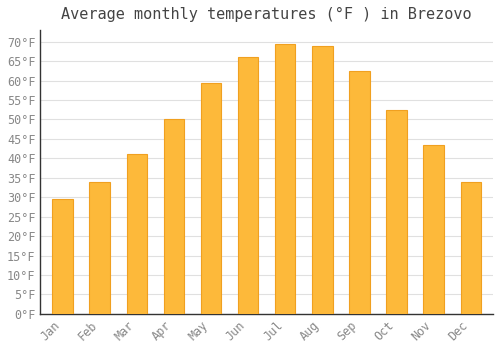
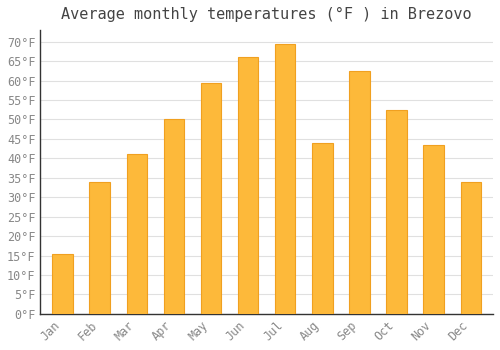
Jan: 29.5°F -> 15.5°F
Aug: 69.0°F -> 44.0°F
